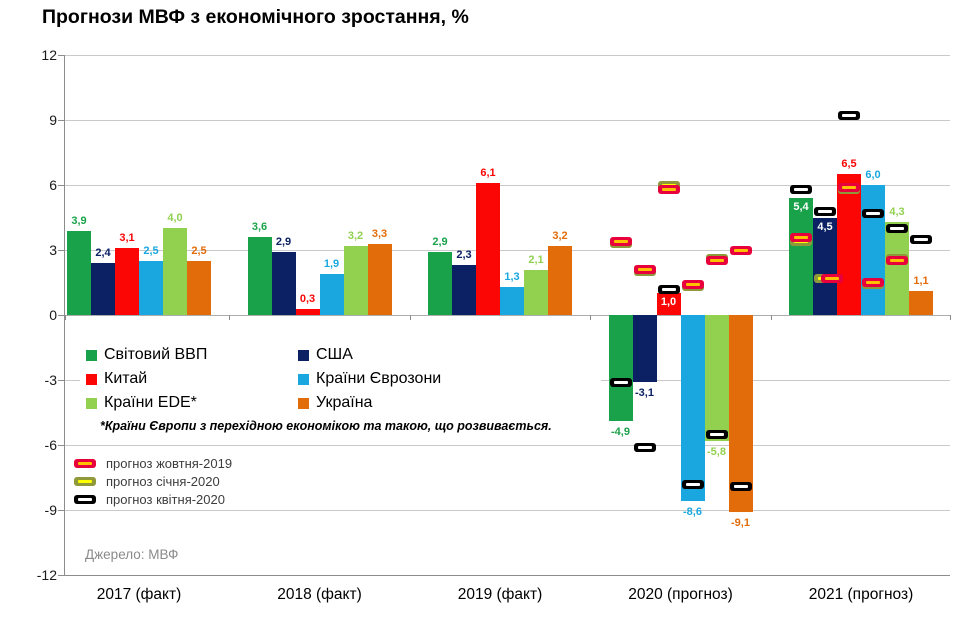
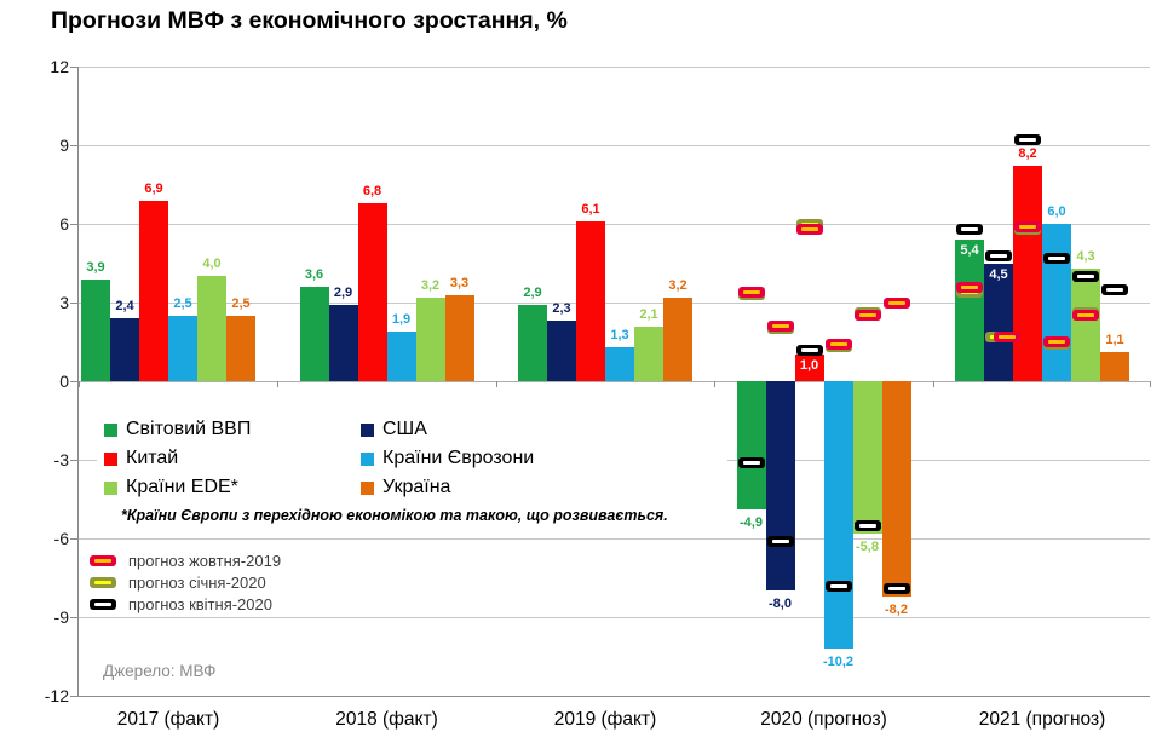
Китай/2017 (факт): 3,1 -> 6,9
Китай/2018 (факт): 0,3 -> 6,8
США/2020 (прогноз): -3,1 -> -8,0
Країни Єврозони/2020 (прогноз): -8,6 -> -10,2
Україна/2020 (прогноз): -9,1 -> -8,2
Китай/2021 (прогноз): 6,5 -> 8,2
